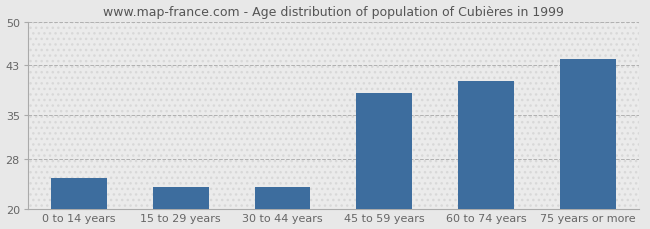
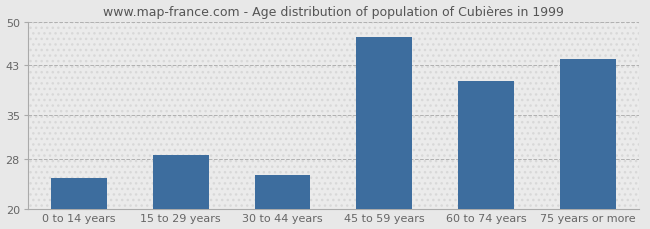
15 to 29 years: 23.5 -> 28.6
30 to 44 years: 23.5 -> 25.4
45 to 59 years: 38.5 -> 47.6
